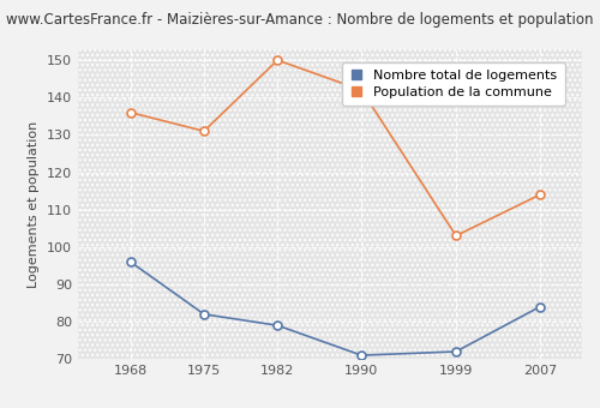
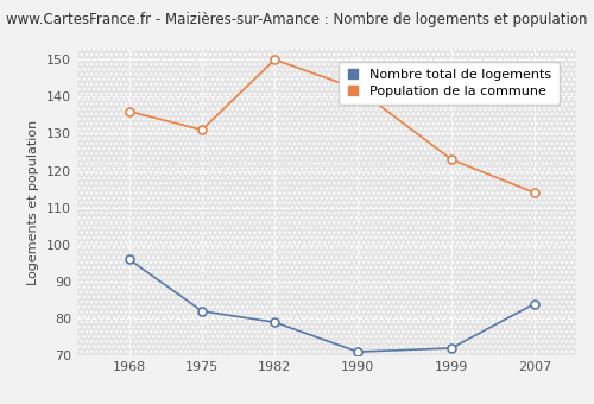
Population de la commune/1999: 103 -> 123
